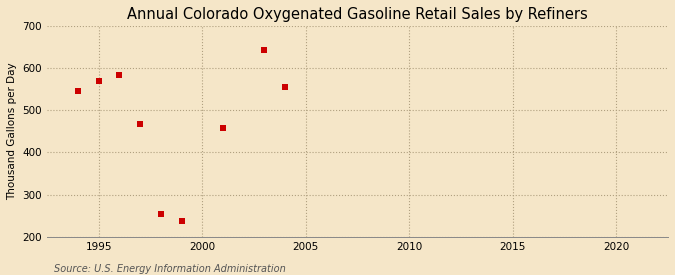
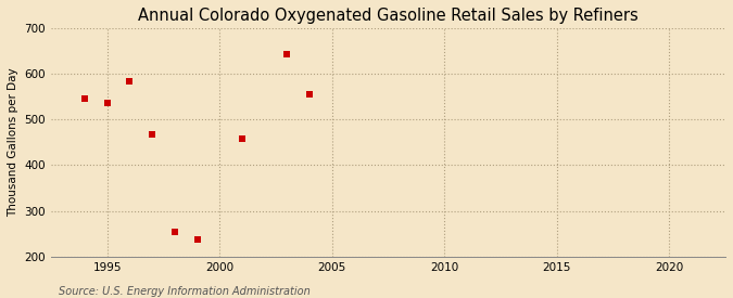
1995: 570 -> 535
